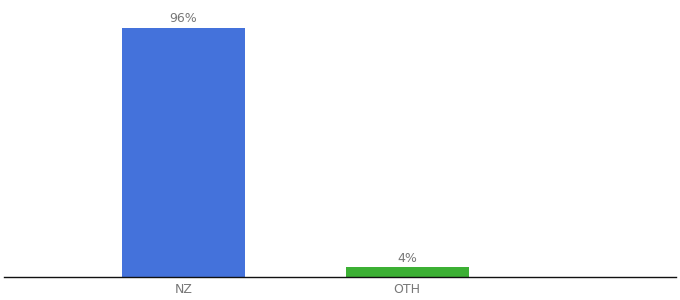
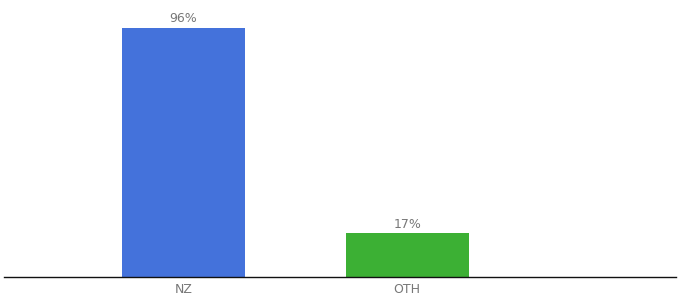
OTH: 4% -> 17%
